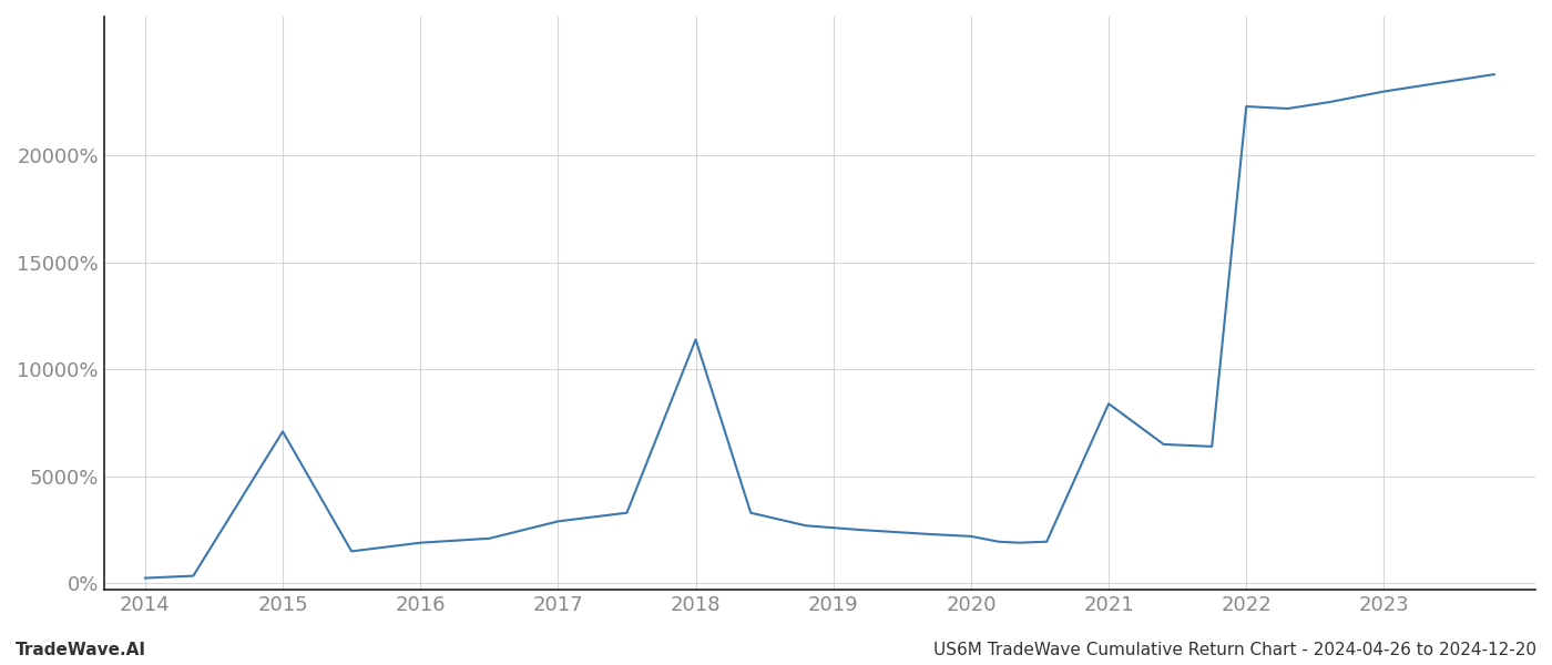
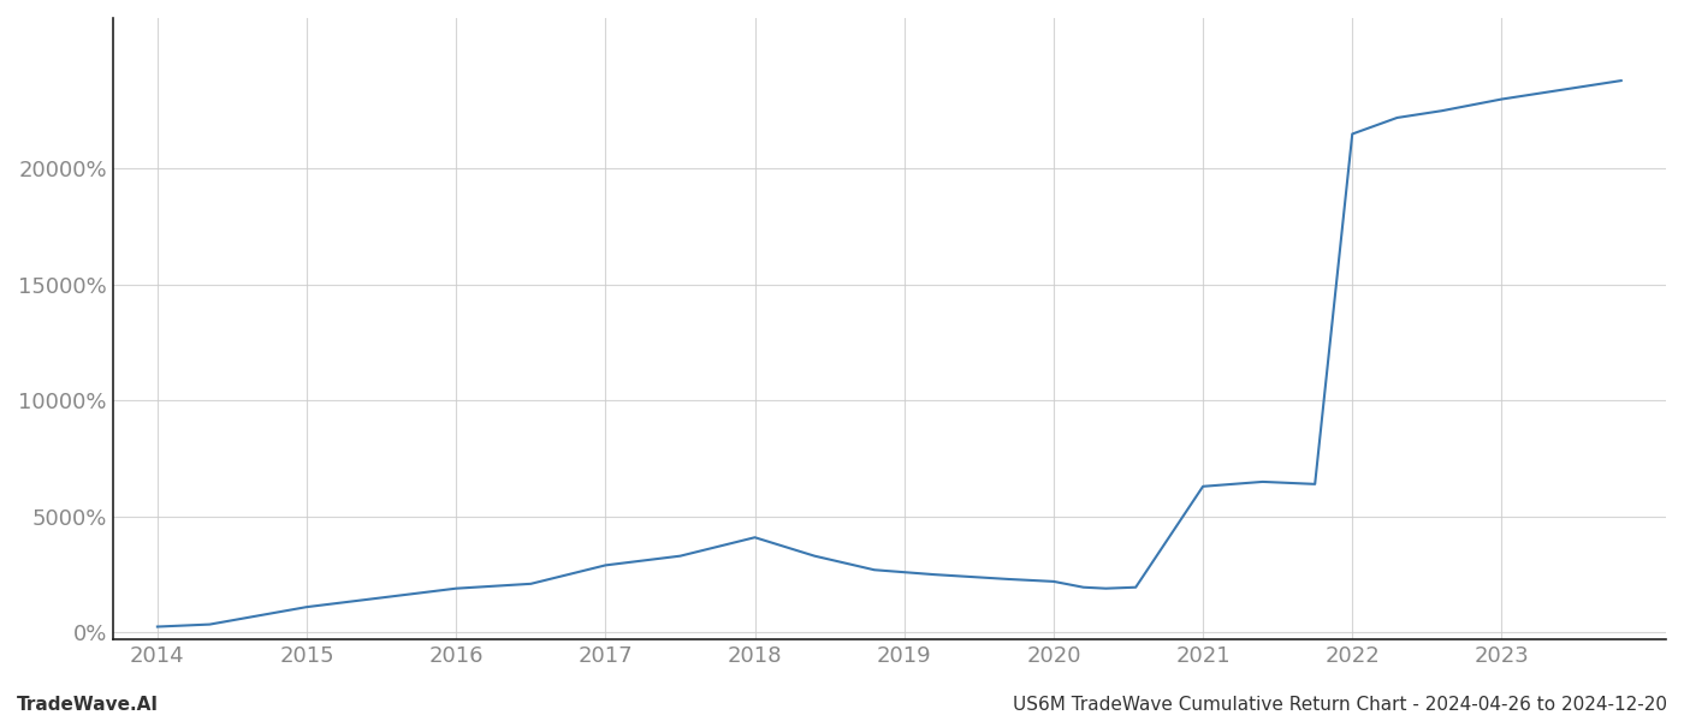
2015: 7100% -> 1100%
2018: 11400% -> 4100%
2021: 8400% -> 6300%
2022: 22300% -> 21500%
